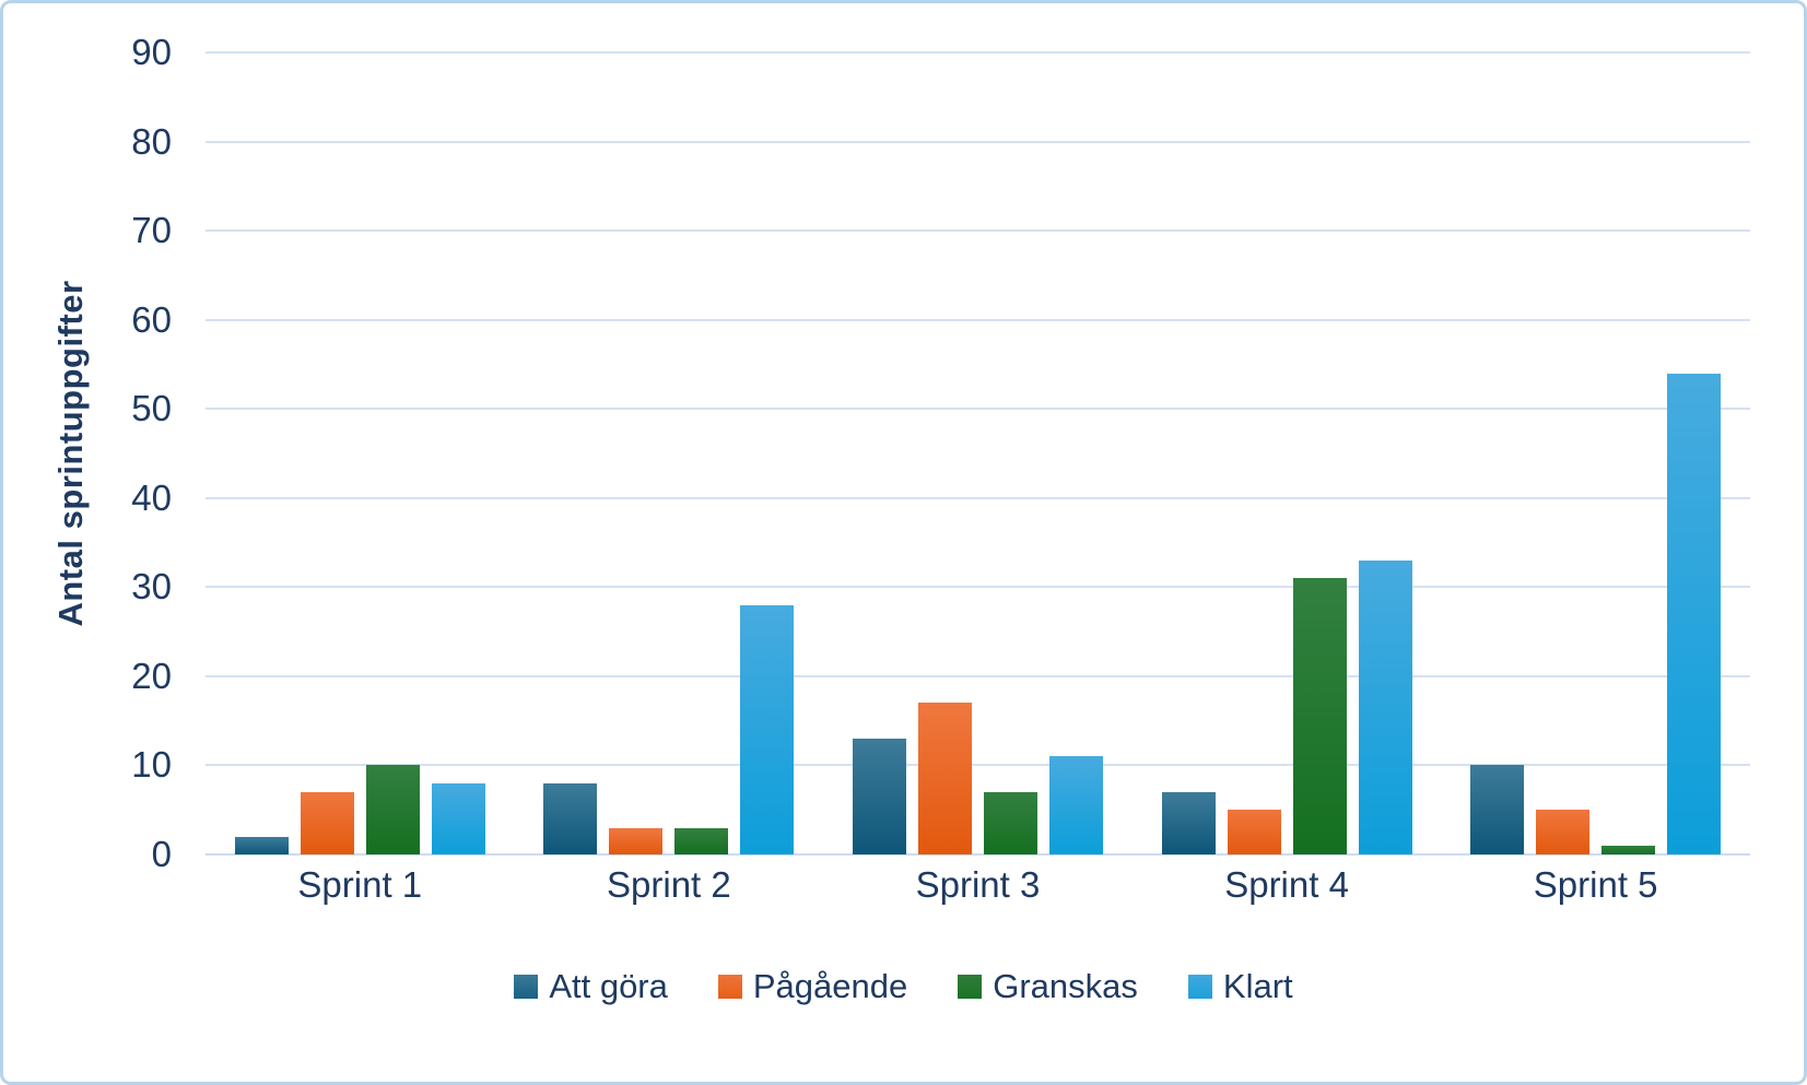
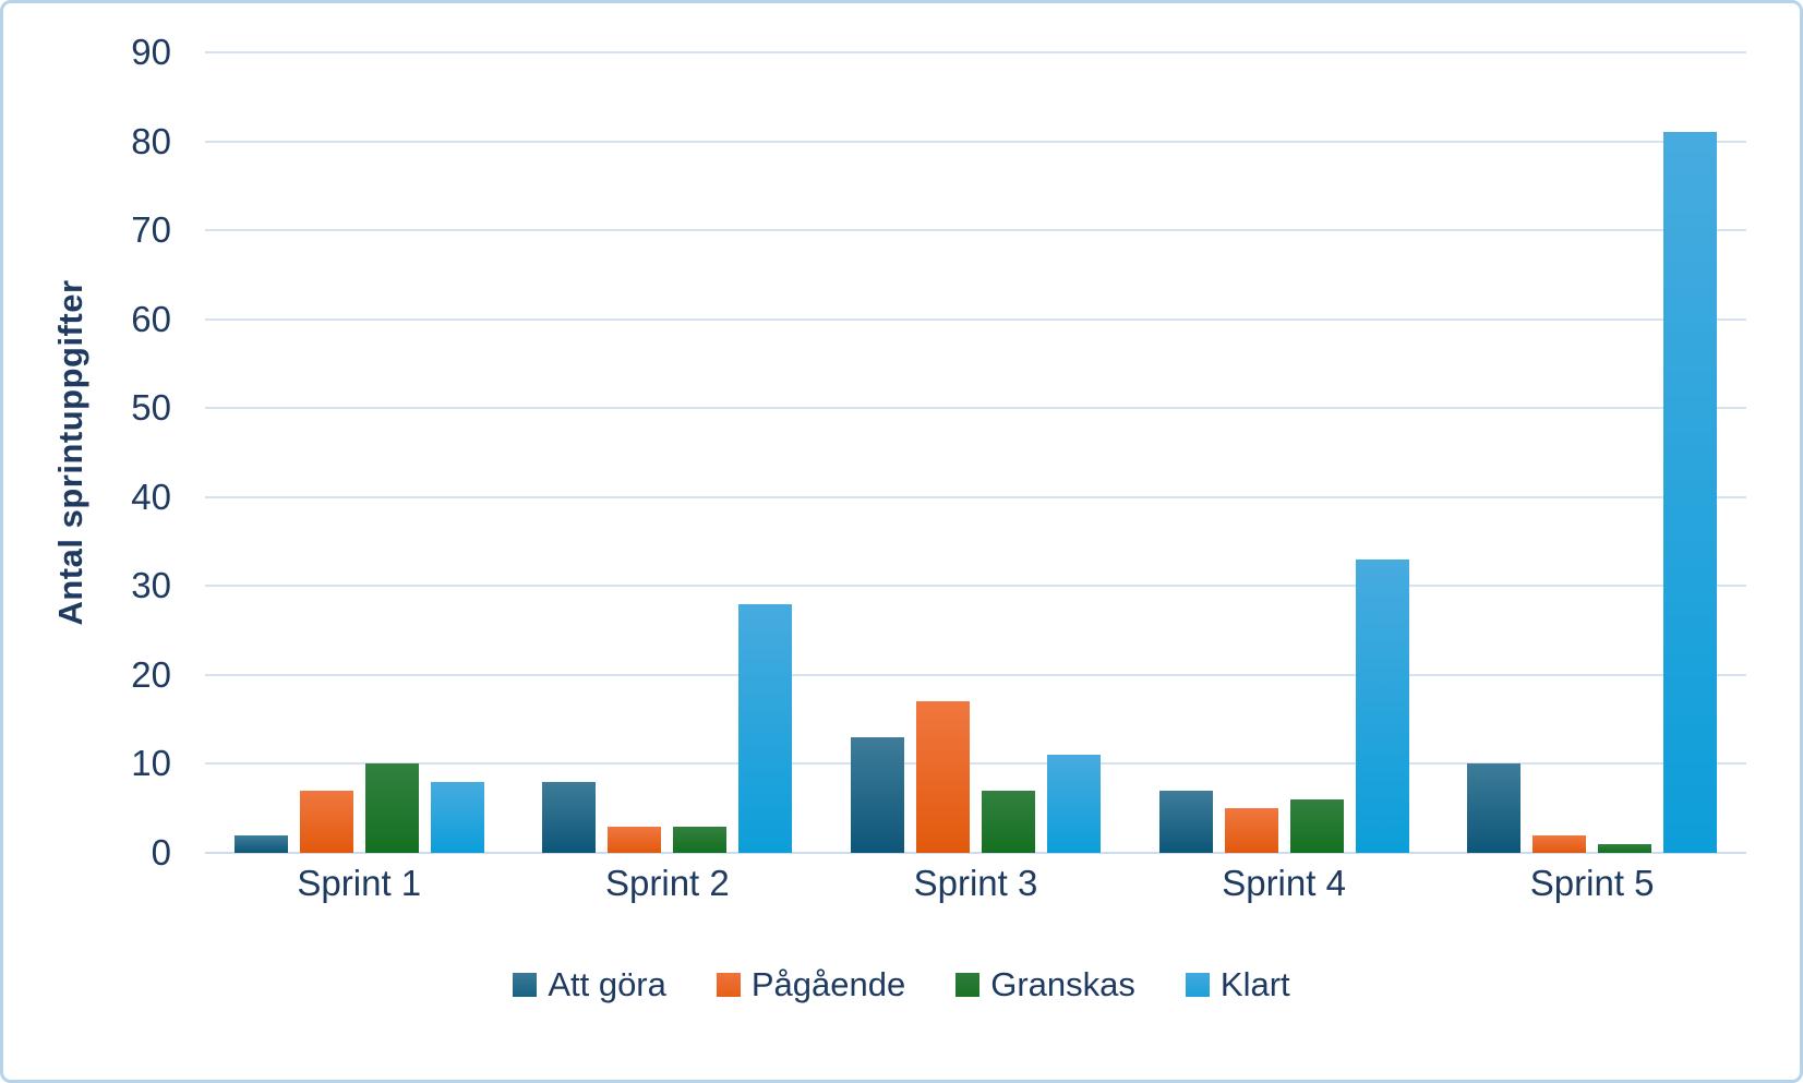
Granskas/Sprint 4: 31 -> 6
Pågående/Sprint 5: 5 -> 2
Klart/Sprint 5: 54 -> 81
